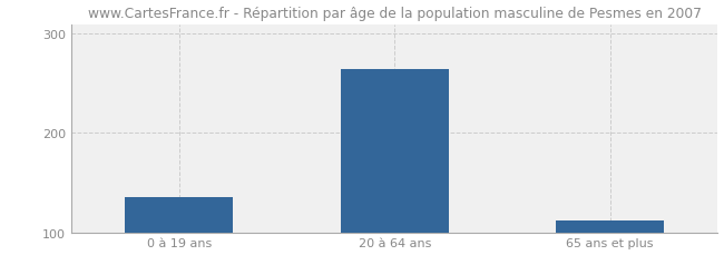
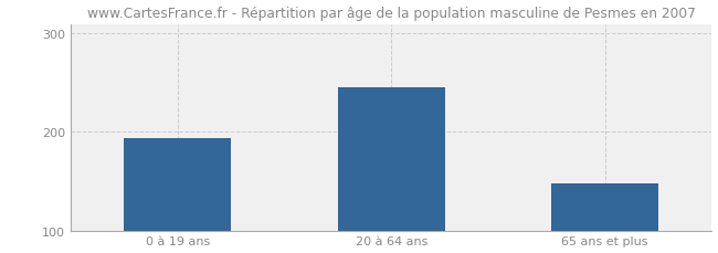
0 à 19 ans: 136 -> 194
20 à 64 ans: 265 -> 246
65 ans et plus: 112 -> 148
